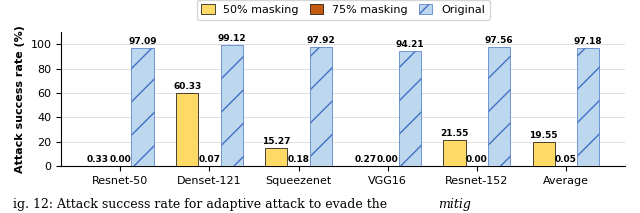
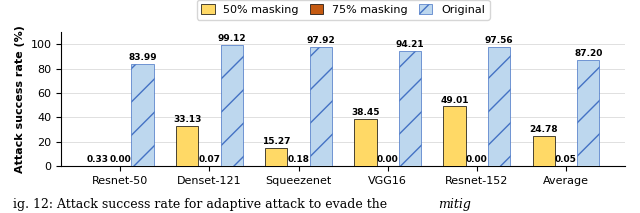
Original/Resnet-50: 97.09 -> 83.99
50% masking/Denset-121: 60.33 -> 33.13
50% masking/VGG16: 0.27 -> 38.45
50% masking/Resnet-152: 21.55 -> 49.01
50% masking/Average: 19.55 -> 24.78
Original/Average: 97.18 -> 87.20
